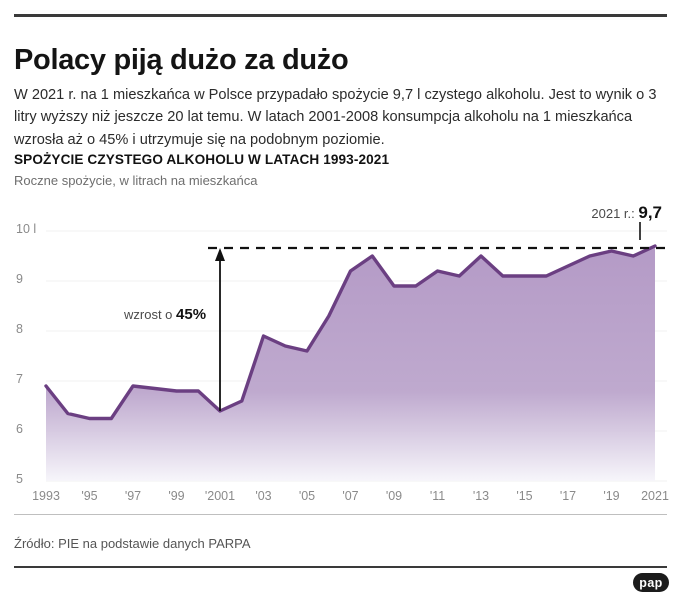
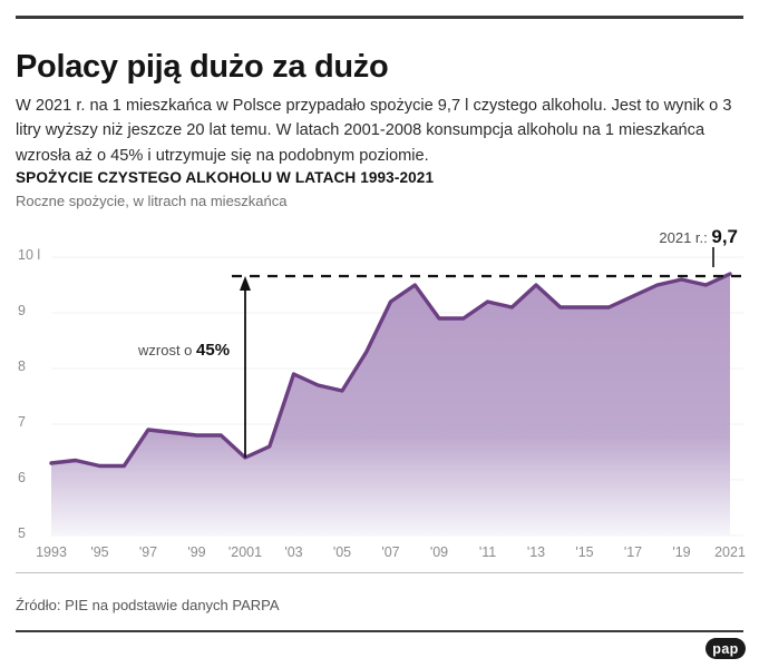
1993: 6.9 -> 6.3
